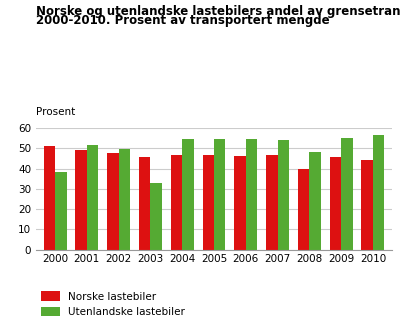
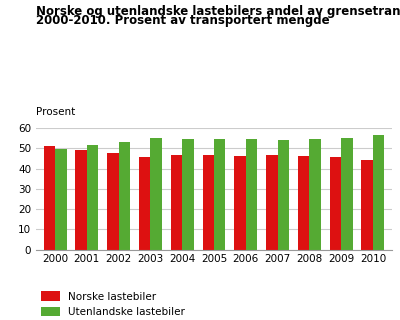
Utenlandske lastebiler/2000: 38.5 -> 49.7
Utenlandske lastebiler/2002: 49.5 -> 52.9
Utenlandske lastebiler/2003: 33.0 -> 55.2
Norske lastebiler/2008: 40.0 -> 46.3
Utenlandske lastebiler/2008: 48.0 -> 54.7
